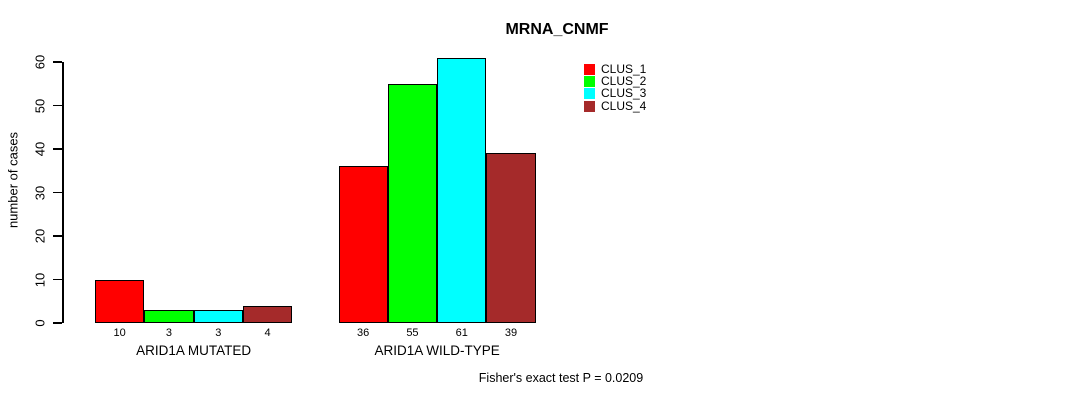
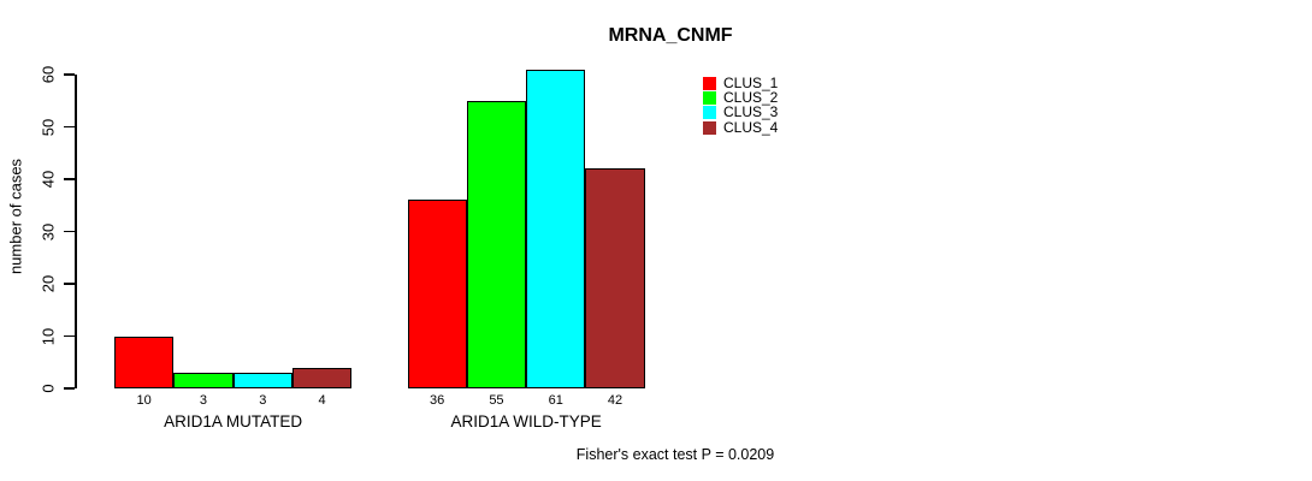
CLUS_4/ARID1A WILD-TYPE: 39 -> 42
